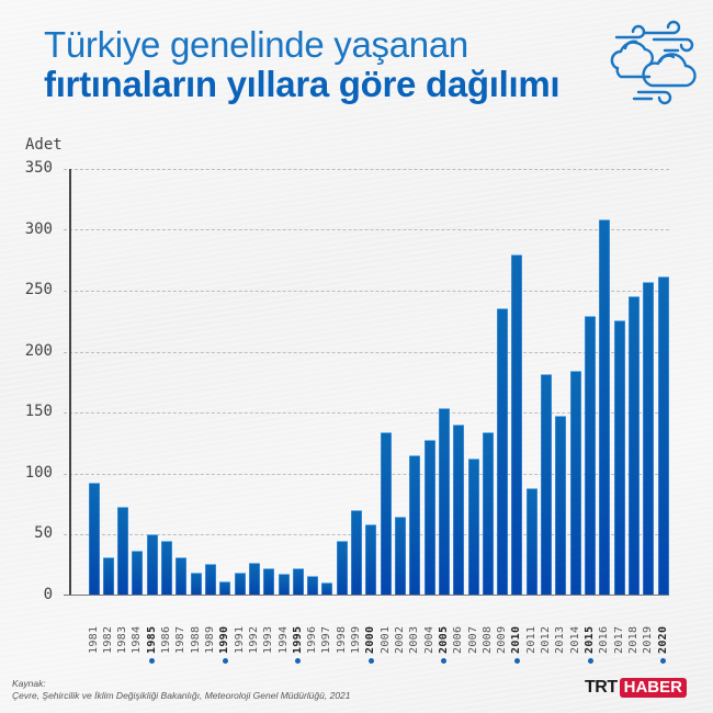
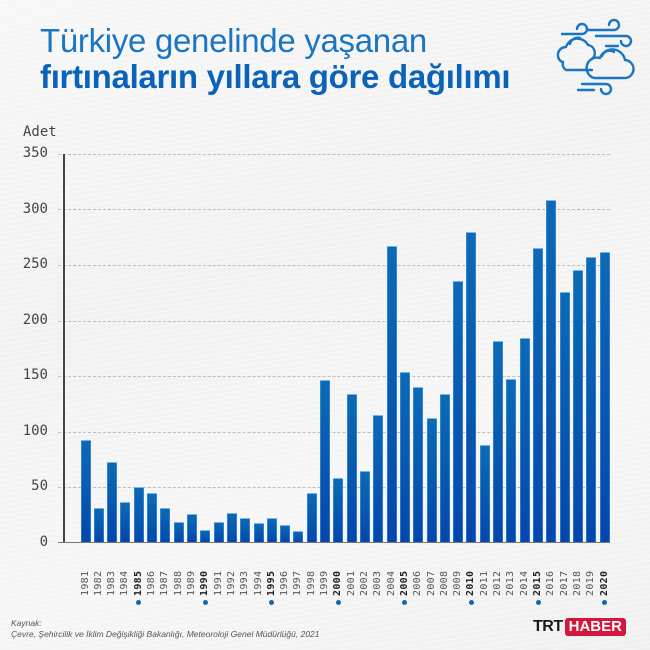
1999: 69 -> 146
2004: 127 -> 267
2015: 229 -> 265
